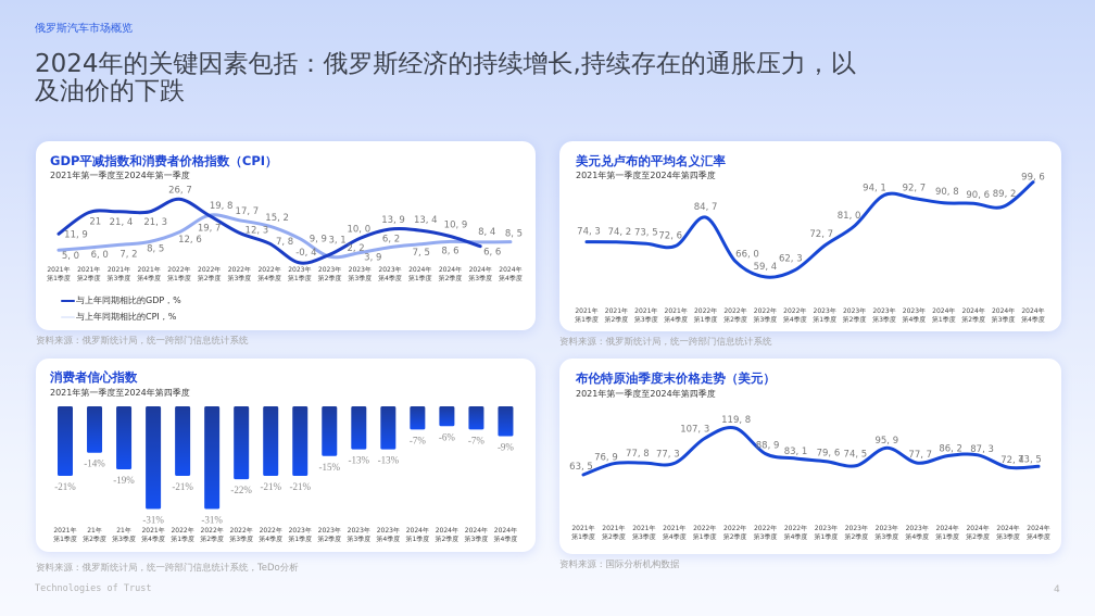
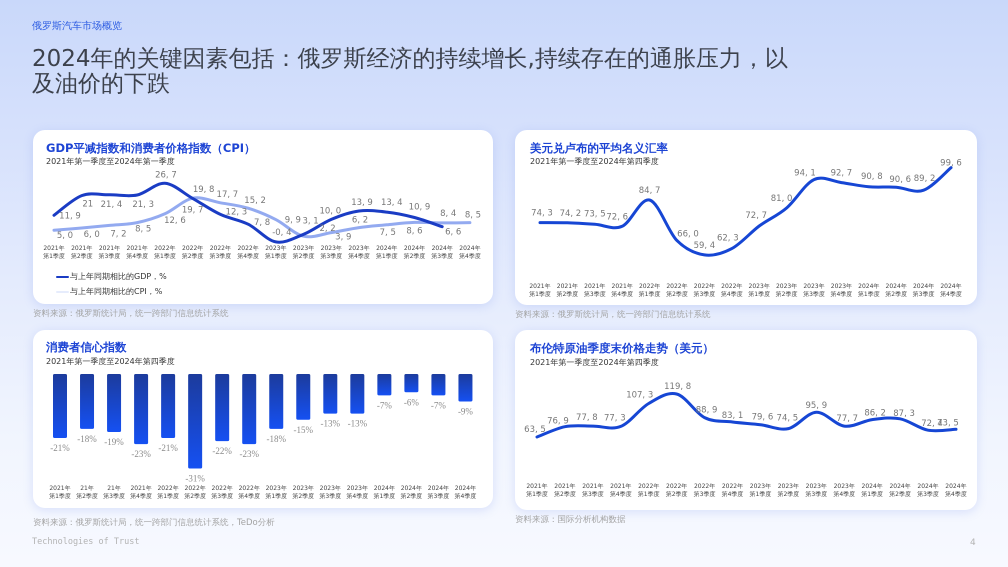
消费者信心指数/21年 第2季度: -14% -> -18%
消费者信心指数/2021年 第4季度: -31% -> -23%
消费者信心指数/2022年 第4季度: -21% -> -23%
消费者信心指数/2023年 第1季度: -21% -> -18%
